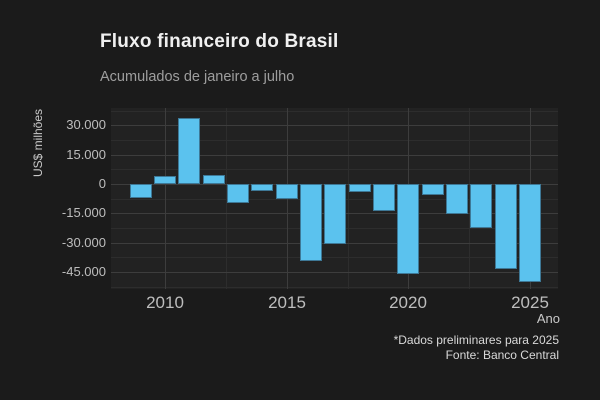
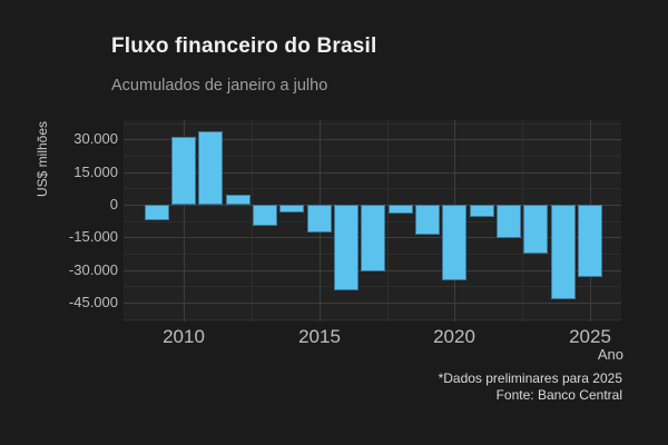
2010: 4000 -> 31000
2015: -8000 -> -13000
2020: -46000 -> -35000
2025: -50000 -> -33000
